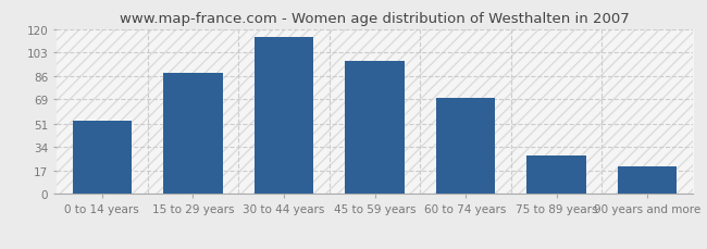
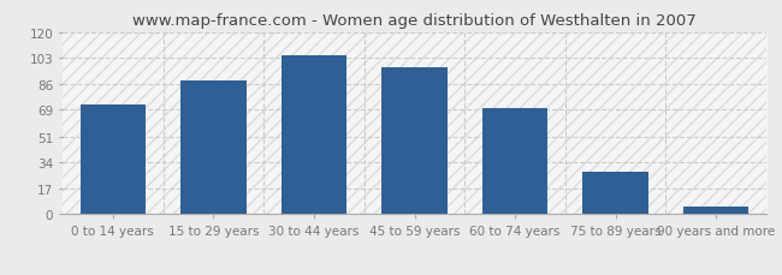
0 to 14 years: 53 -> 72
30 to 44 years: 114 -> 105
90 years and more: 20 -> 5
